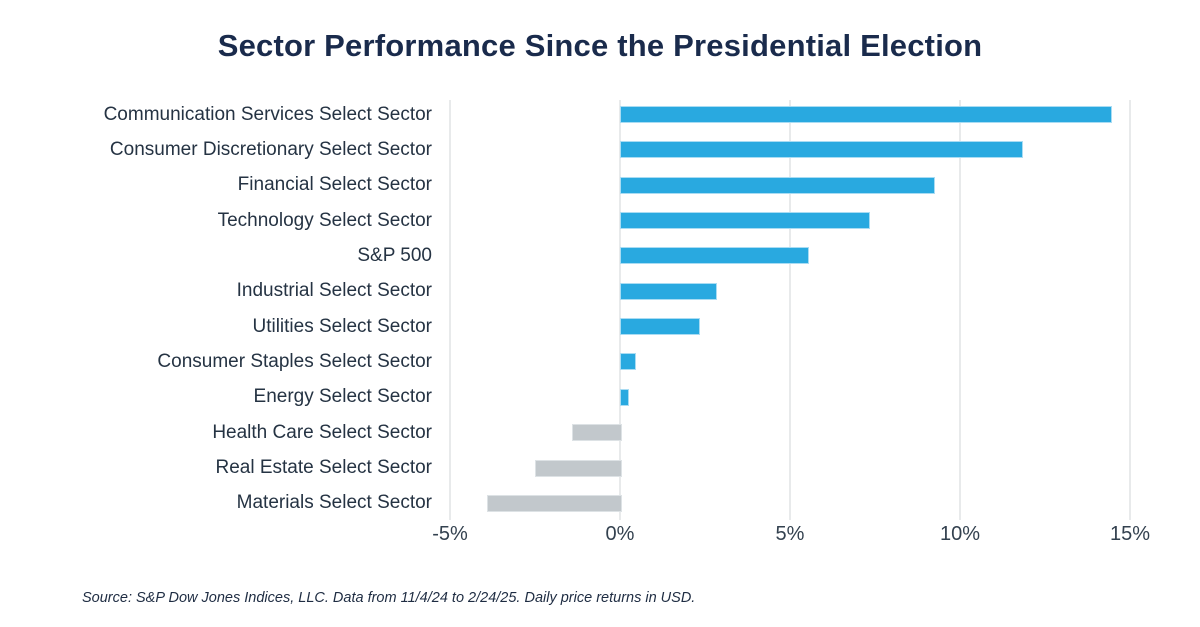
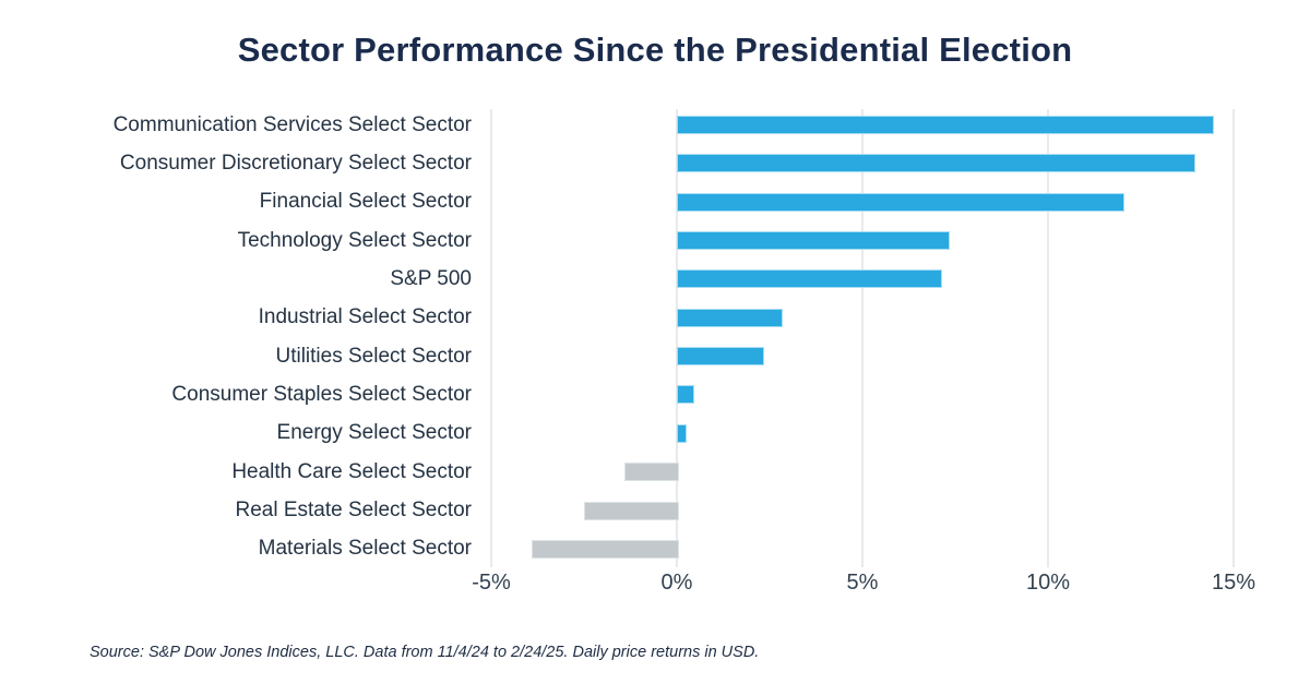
Consumer Discretionary Select Sector: 11.8% -> 13.9%
Financial Select Sector: 9.2% -> 12.0%
S&P 500: 5.5% -> 7.1%
